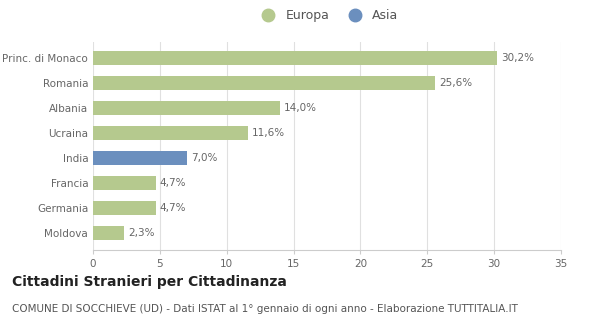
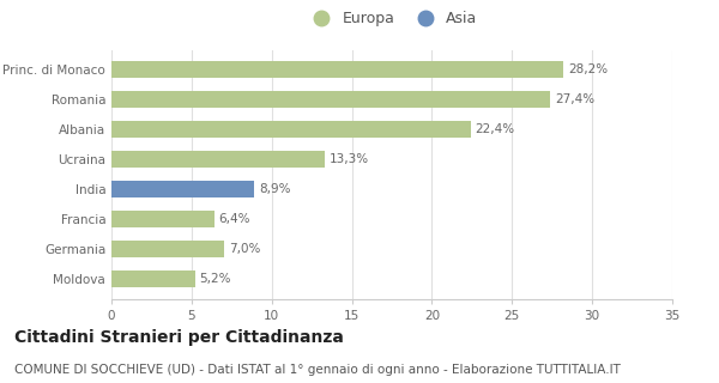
Princ. di Monaco: 30,2% -> 28,2%
Romania: 25,6% -> 27,4%
Albania: 14,0% -> 22,4%
Ucraina: 11,6% -> 13,3%
India: 7,0% -> 8,9%
Francia: 4,7% -> 6,4%
Germania: 4,7% -> 7,0%
Moldova: 2,3% -> 5,2%
